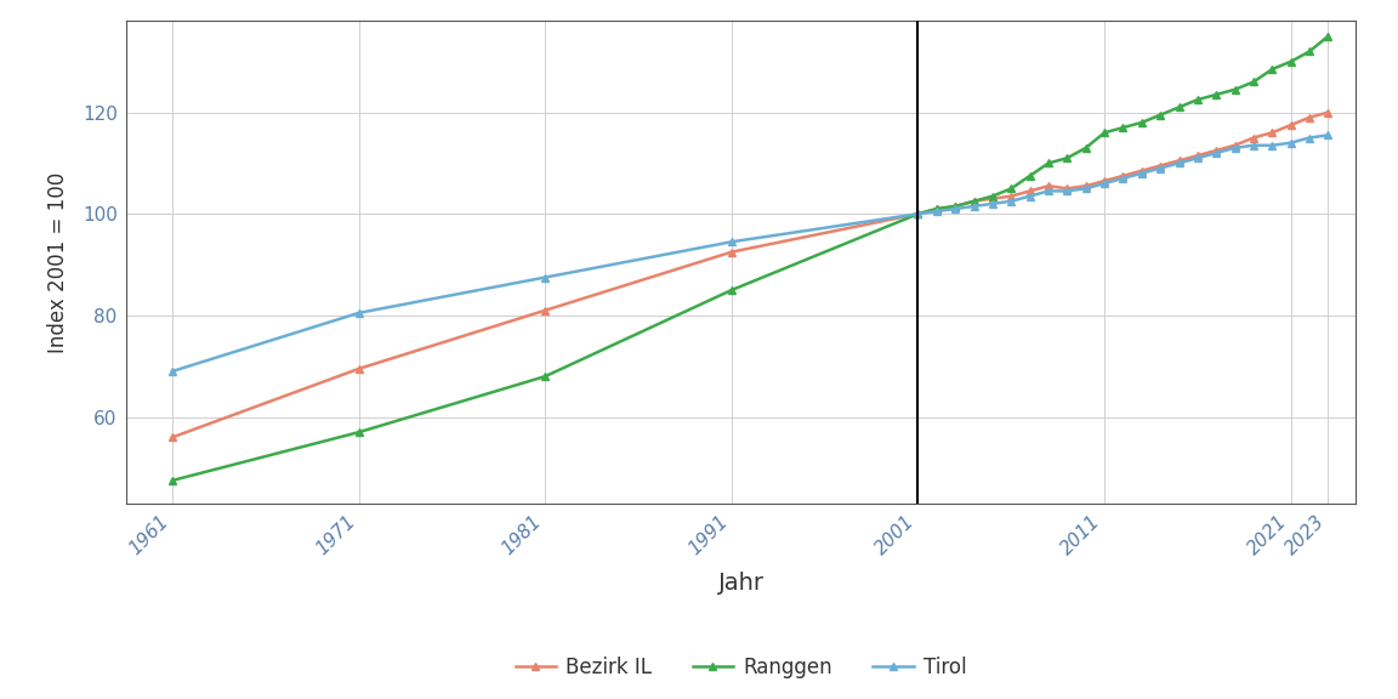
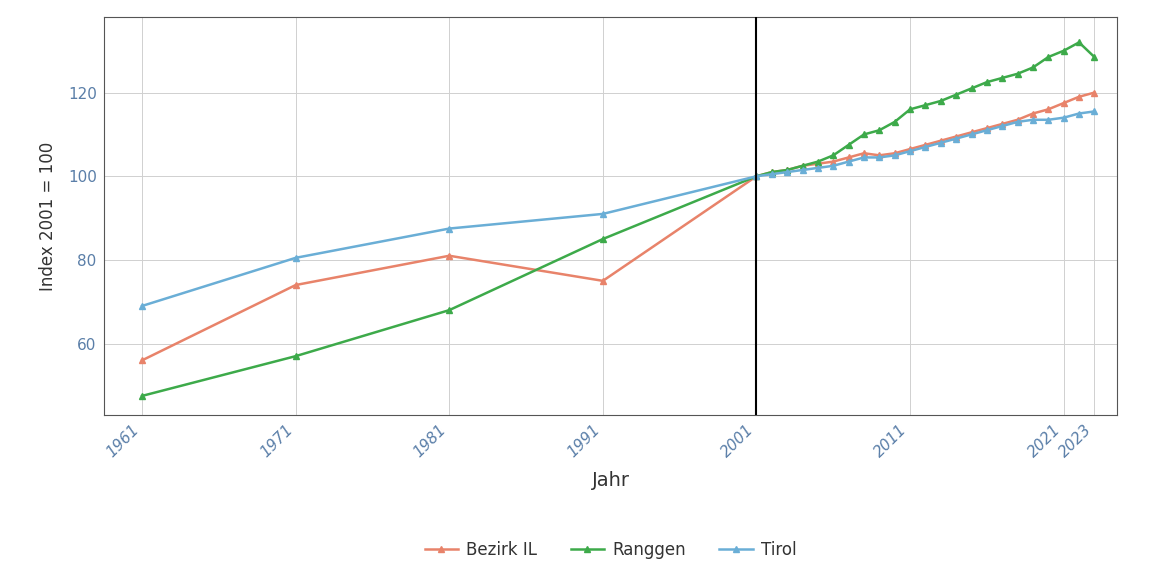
Bezirk IL/1971: 69.5 -> 74.0
Bezirk IL/1991: 92.5 -> 75.0
Tirol/1991: 94.5 -> 91.0
Ranggen/2023: 135.0 -> 128.5
